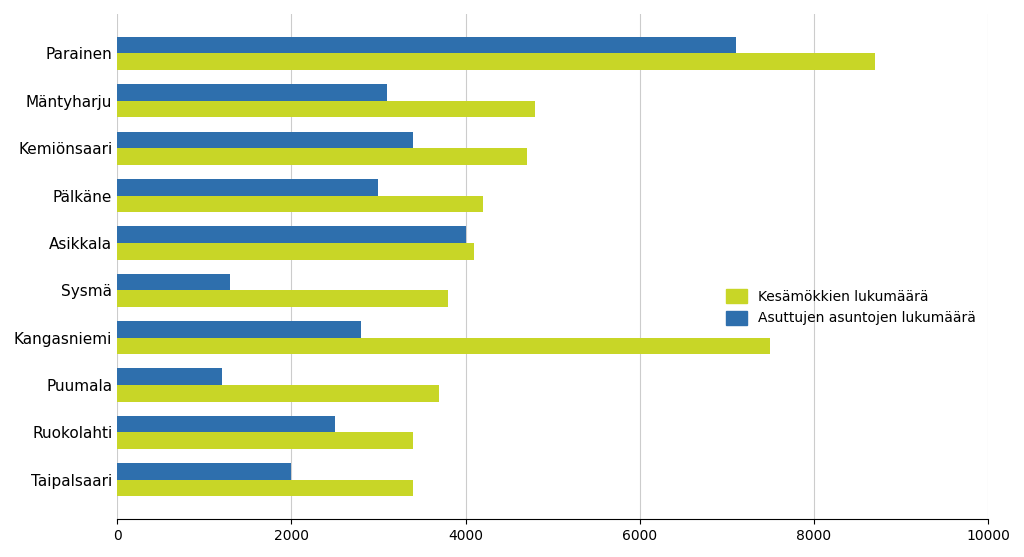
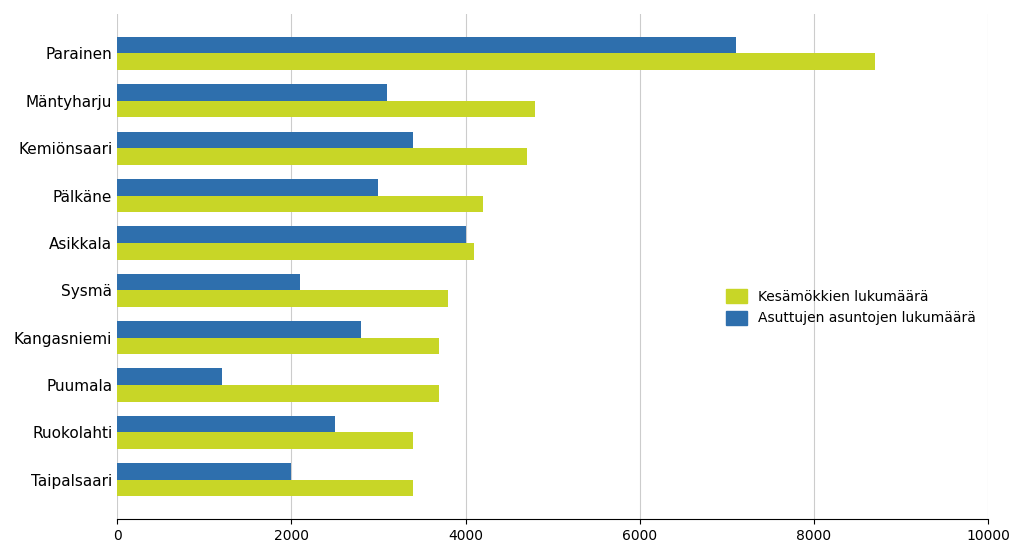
Asuttujen asuntojen lukumäärä/Sysmä: 1300 -> 2100
Kesämökkien lukumäärä/Kangasniemi: 7500 -> 3700
